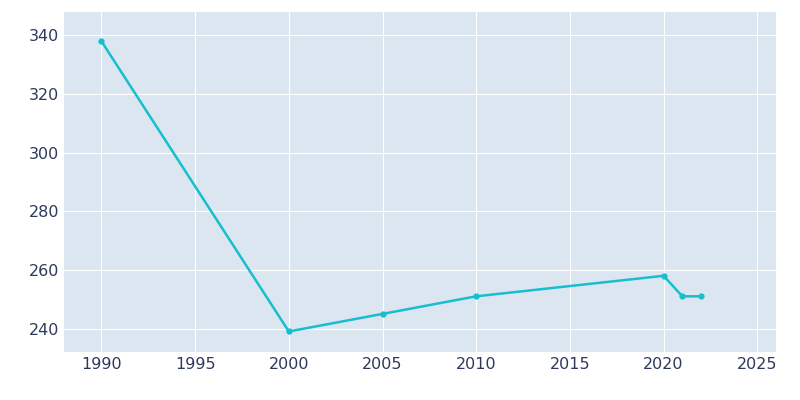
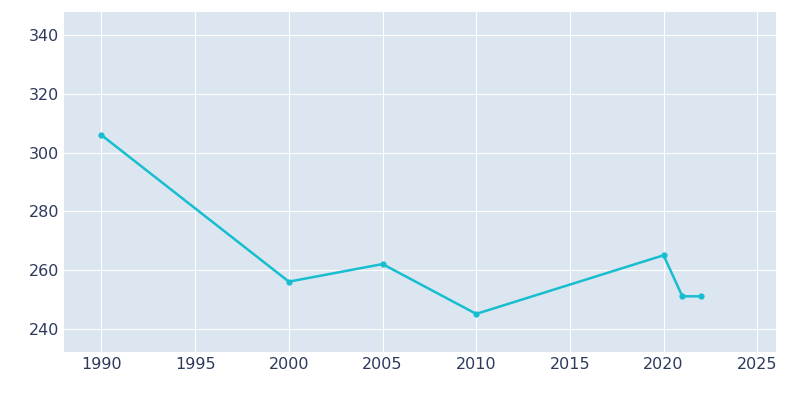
1990: 338 -> 306
2000: 239 -> 256
2005: 245 -> 262
2010: 251 -> 245
2020: 258 -> 265
